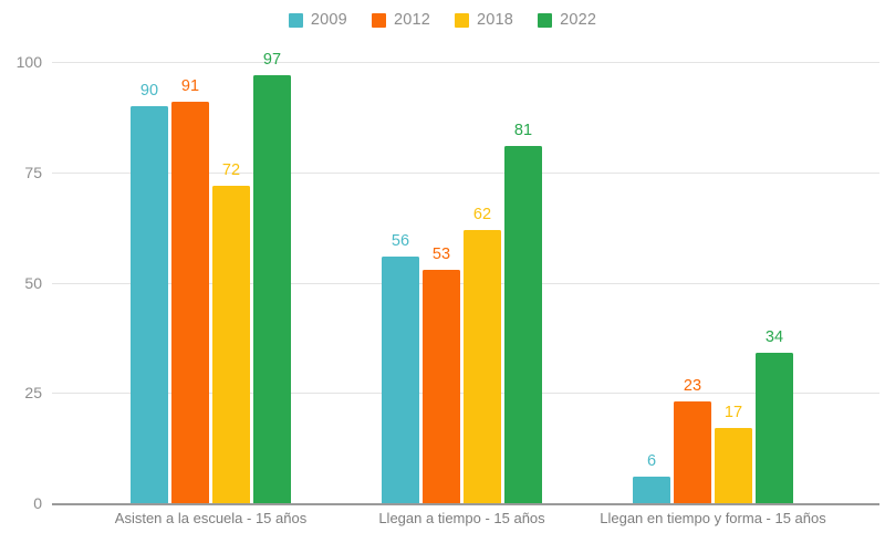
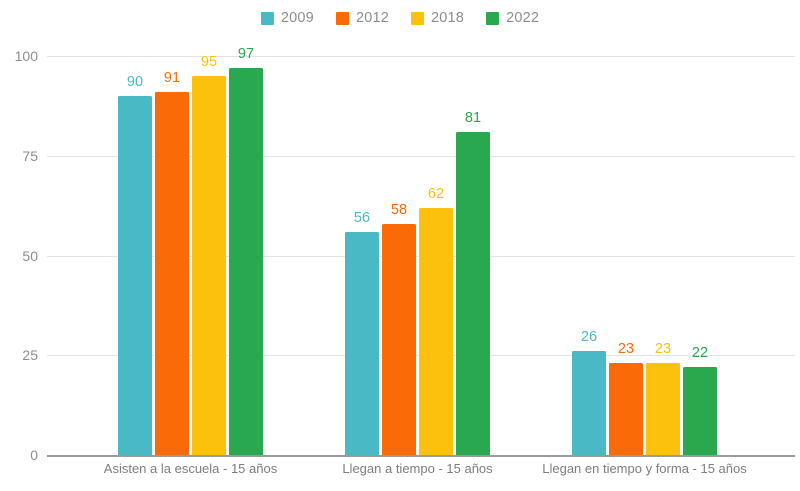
2018/Asisten a la escuela - 15 años: 72 -> 95
2012/Llegan a tiempo - 15 años: 53 -> 58
2009/Llegan en tiempo y forma - 15 años: 6 -> 26
2018/Llegan en tiempo y forma - 15 años: 17 -> 23
2022/Llegan en tiempo y forma - 15 años: 34 -> 22
